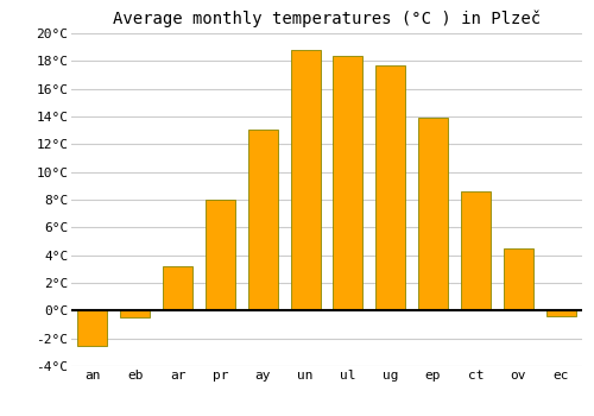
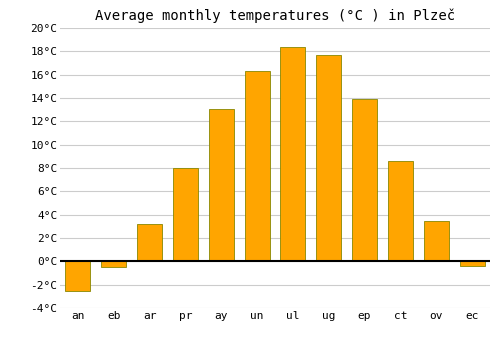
un: 18.8°C -> 16.3°C
ov: 4.5°C -> 3.5°C
